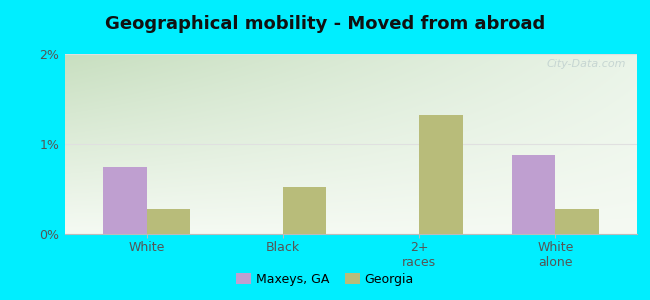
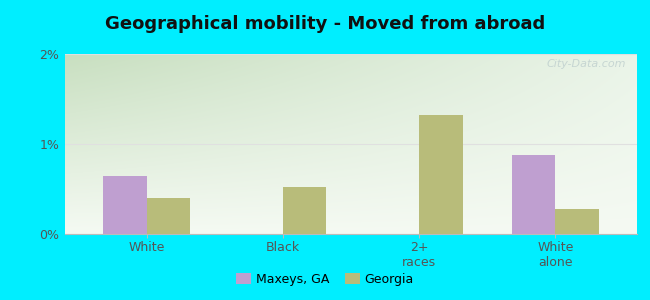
Maxeys, GA/White: 0.75% -> 0.64%
Georgia/White: 0.28% -> 0.40%
